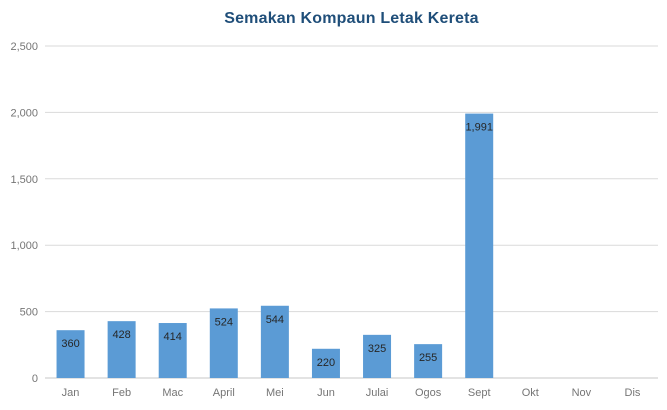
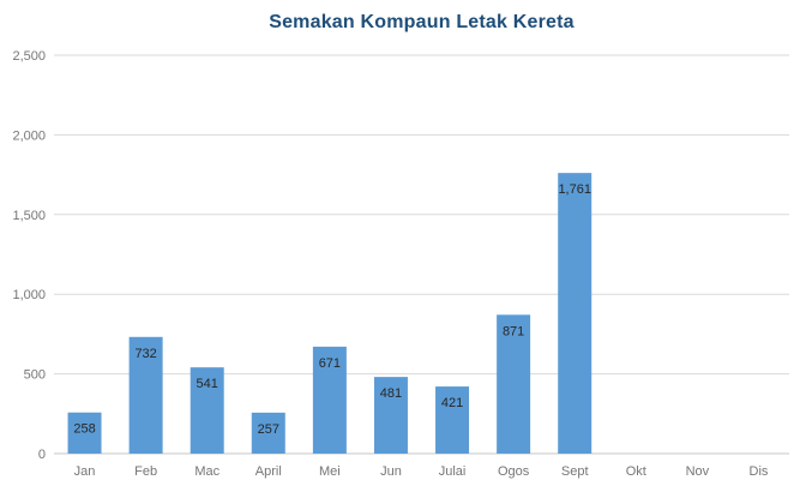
Jan: 360 -> 258
Feb: 428 -> 732
Mac: 414 -> 541
April: 524 -> 257
Mei: 544 -> 671
Jun: 220 -> 481
Julai: 325 -> 421
Ogos: 255 -> 871
Sept: 1,991 -> 1,761
